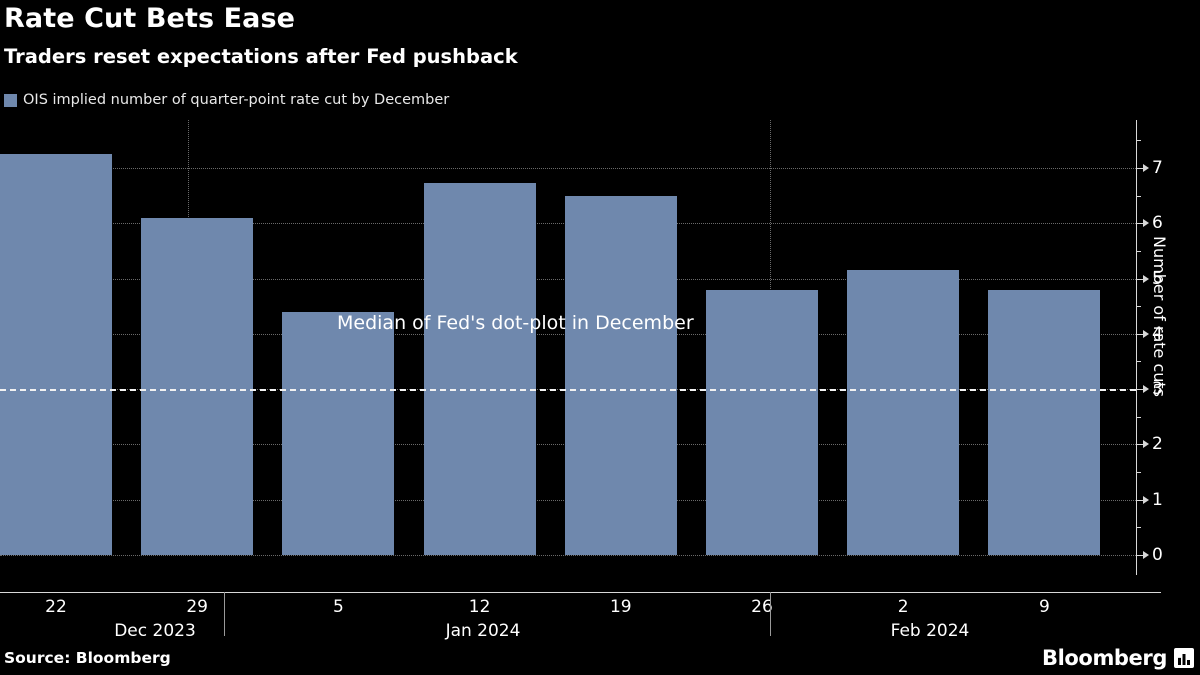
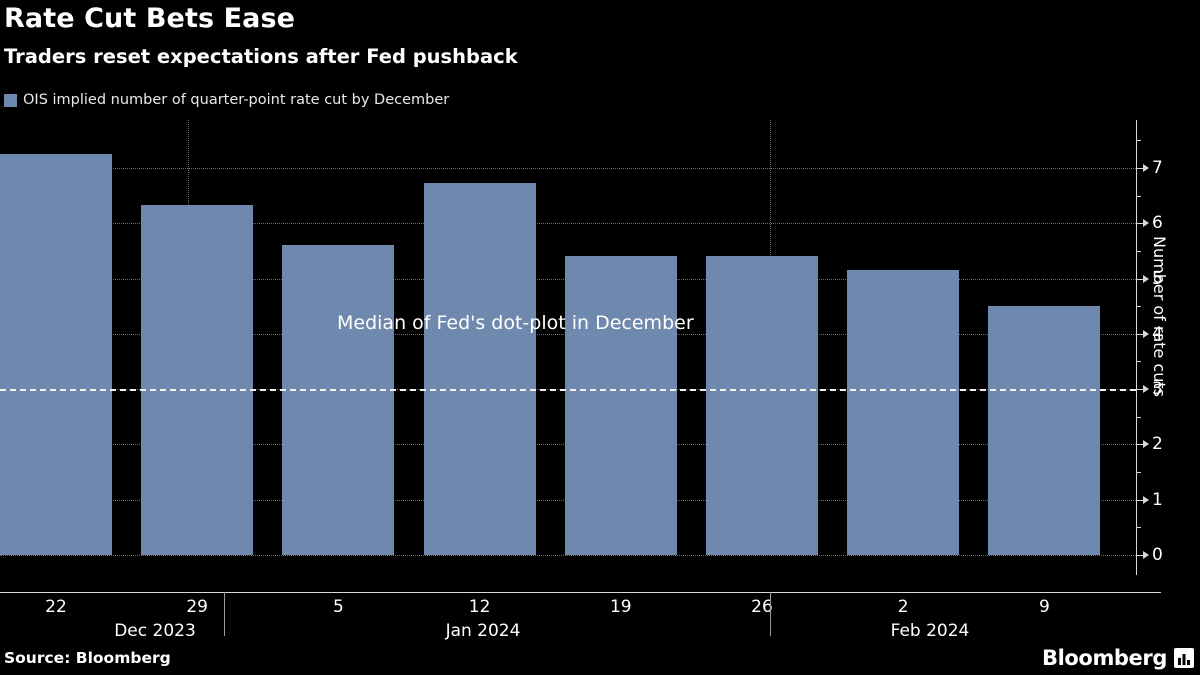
29: 6.1 -> 6.3
5: 4.4 -> 5.6
19: 6.5 -> 5.4
26: 4.8 -> 5.4
9: 4.8 -> 4.5
